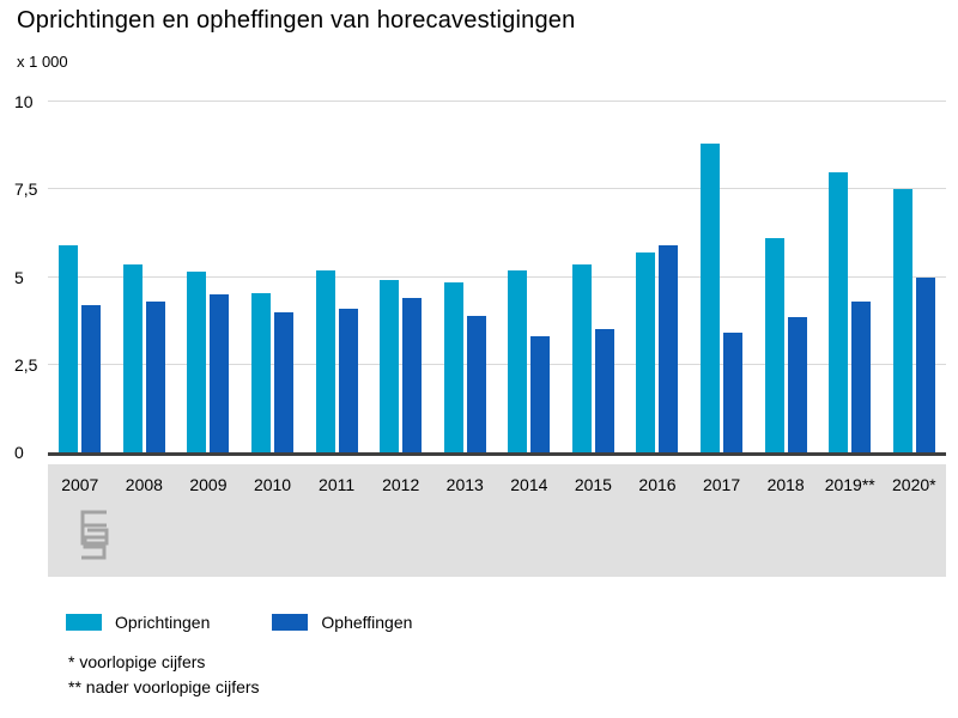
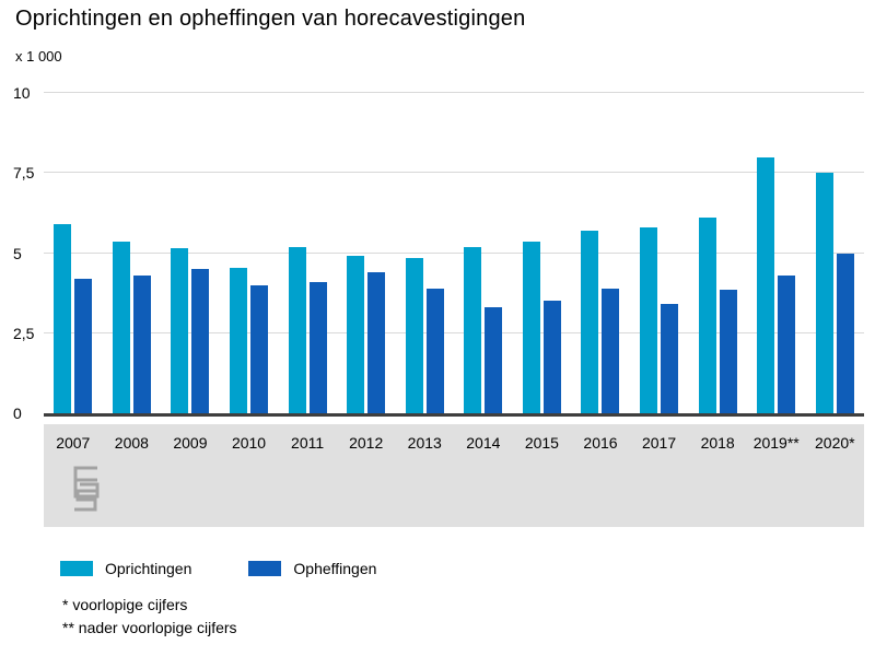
Opheffingen/2016: 5.9 -> 3.9
Oprichtingen/2017: 8.8 -> 5.8
